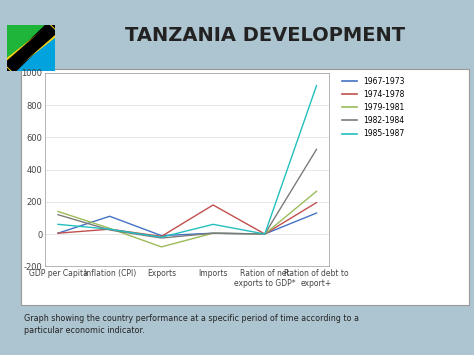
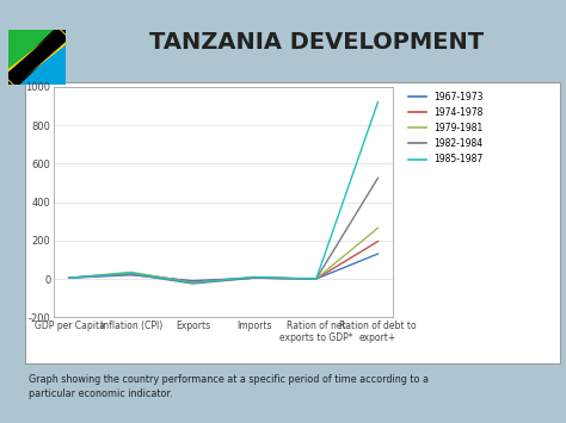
1979-1981/GDP per Capita: 140 -> 0
1982-1984/GDP per Capita: 120 -> 0
1985-1987/GDP per Capita: 60 -> 0
1967-1973/Inflation (CPI): 110 -> 20
1979-1981/Exports: -80 -> -20
1974-1978/Imports: 180 -> 0
1985-1987/Imports: 60 -> 10
